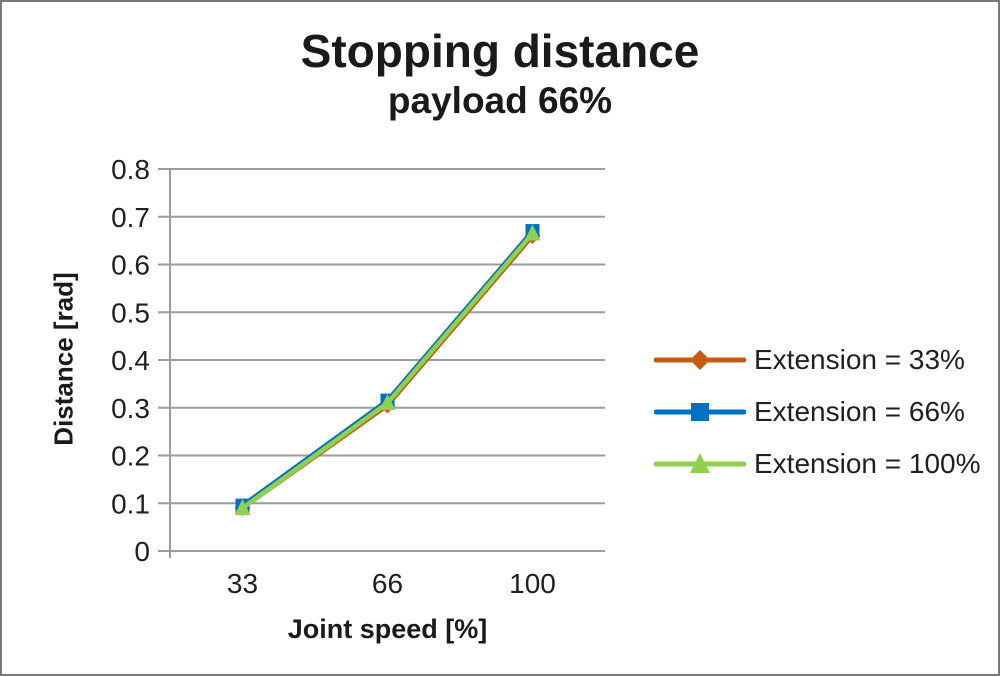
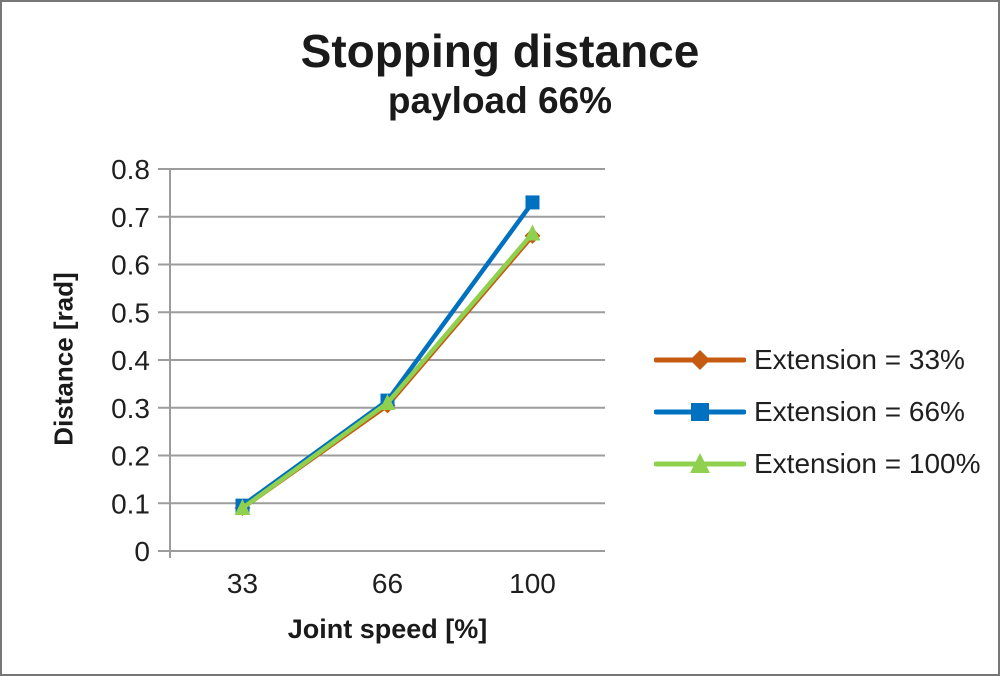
Extension = 66%/100: 0.67 -> 0.73
